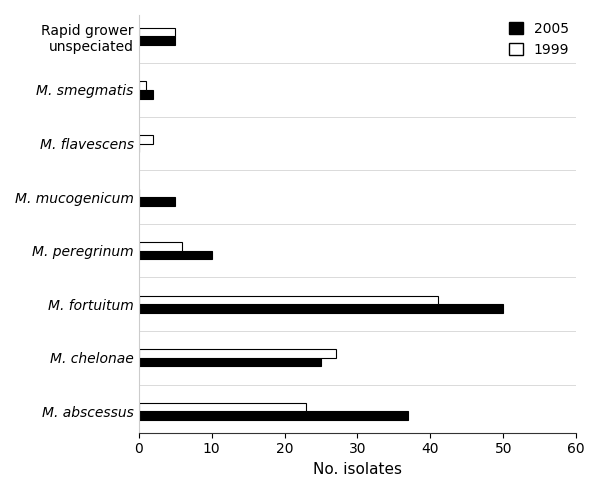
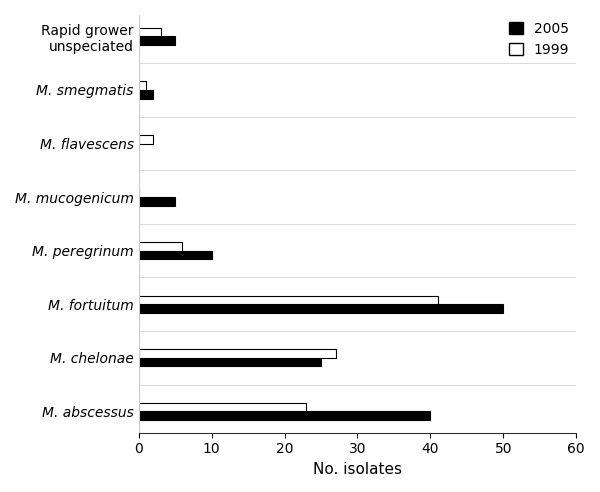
1999/Rapid grower unspeciated: 5 -> 3
2005/M. abscessus: 37 -> 40
